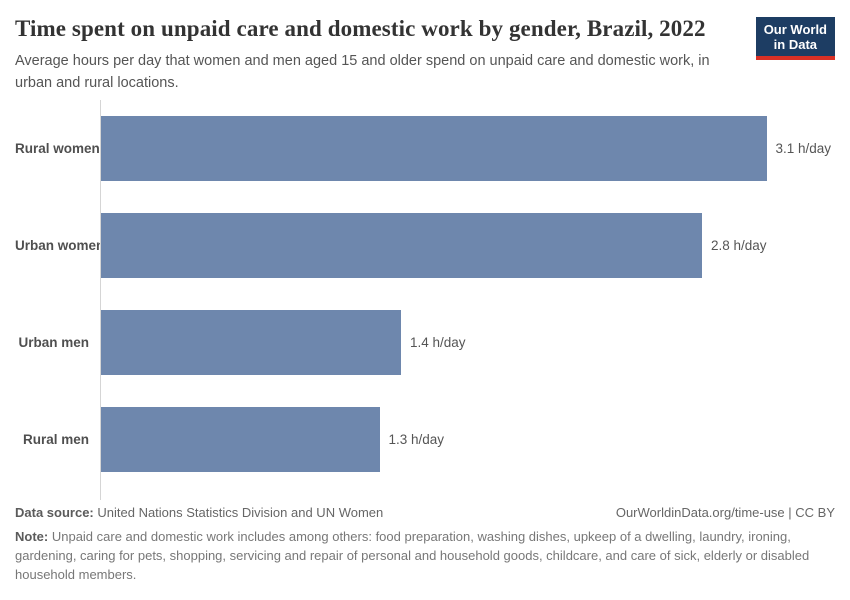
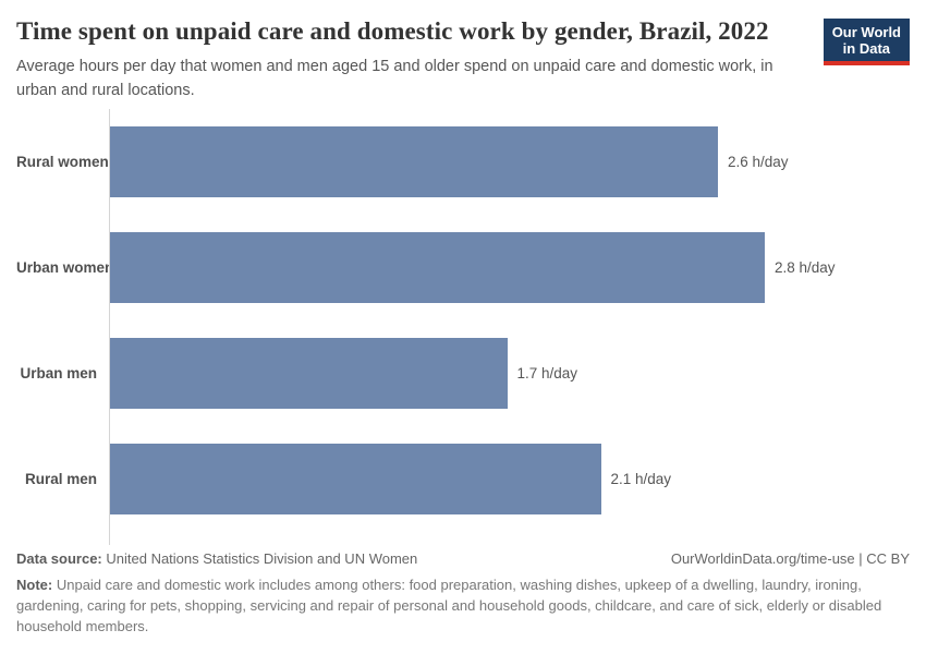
Rural women: 3.1 -> 2.6
Urban men: 1.4 -> 1.7
Rural men: 1.3 -> 2.1
